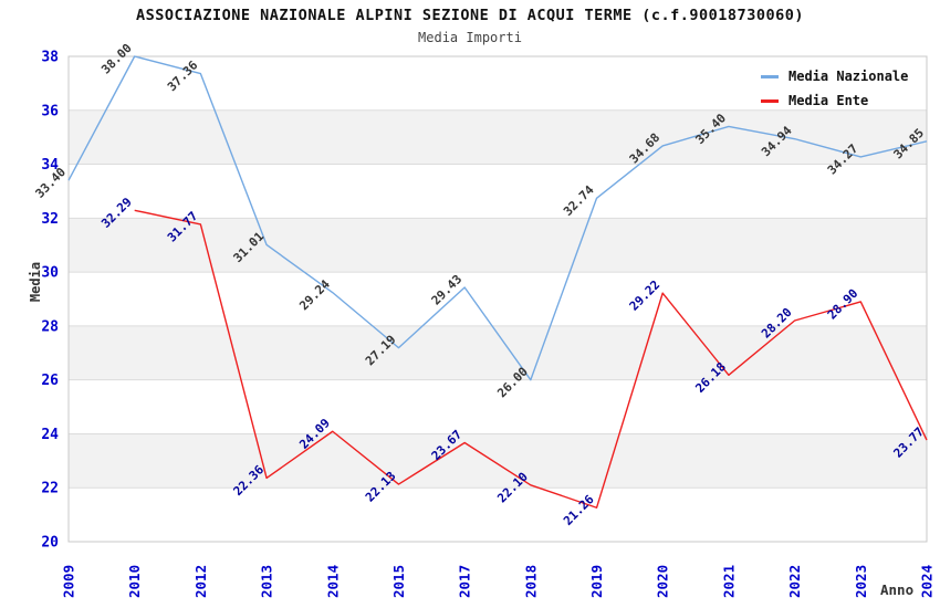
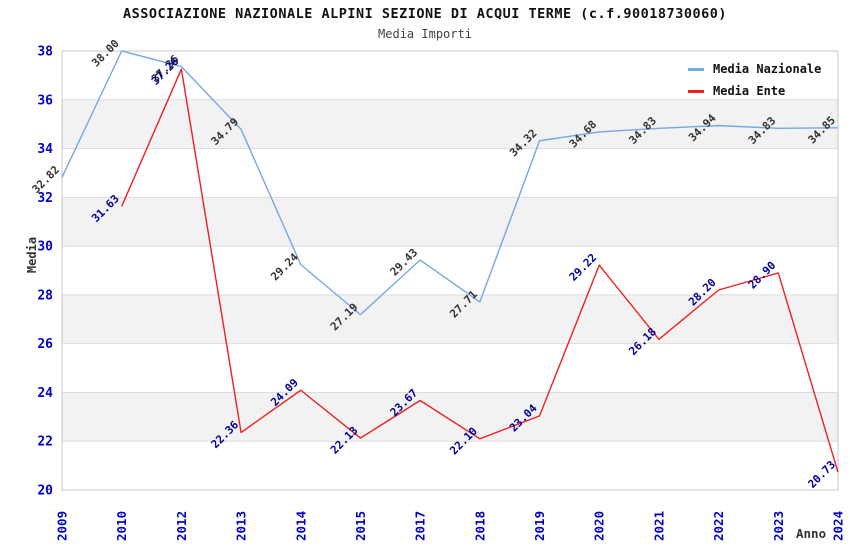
Media Nazionale/2009: 33.40 -> 32.82
Media Ente/2010: 32.29 -> 31.63
Media Ente/2012: 31.77 -> 37.26
Media Nazionale/2013: 31.01 -> 34.79
Media Nazionale/2018: 26.00 -> 27.71
Media Nazionale/2019: 32.74 -> 34.32
Media Ente/2019: 21.26 -> 23.04
Media Nazionale/2021: 35.40 -> 34.83
Media Nazionale/2023: 34.27 -> 34.83
Media Ente/2024: 23.77 -> 20.73
